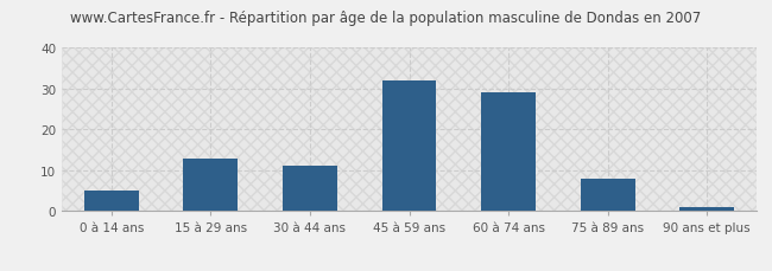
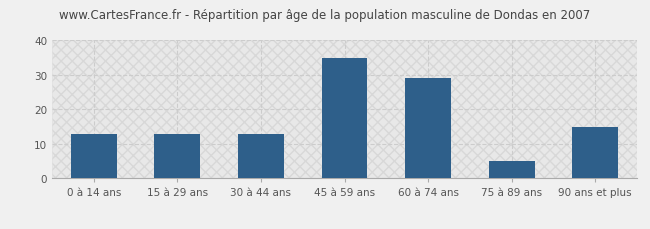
0 à 14 ans: 5 -> 13
30 à 44 ans: 11 -> 13
45 à 59 ans: 32 -> 35
75 à 89 ans: 8 -> 5
90 ans et plus: 1 -> 15
